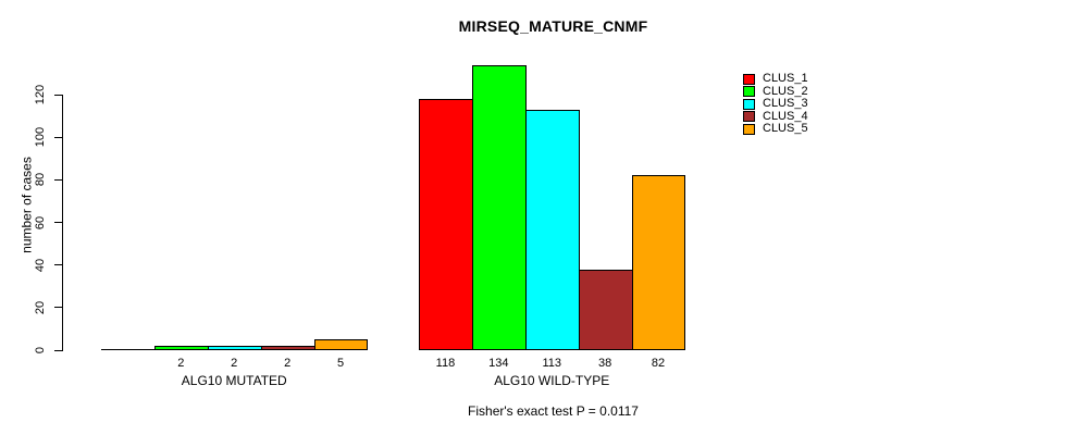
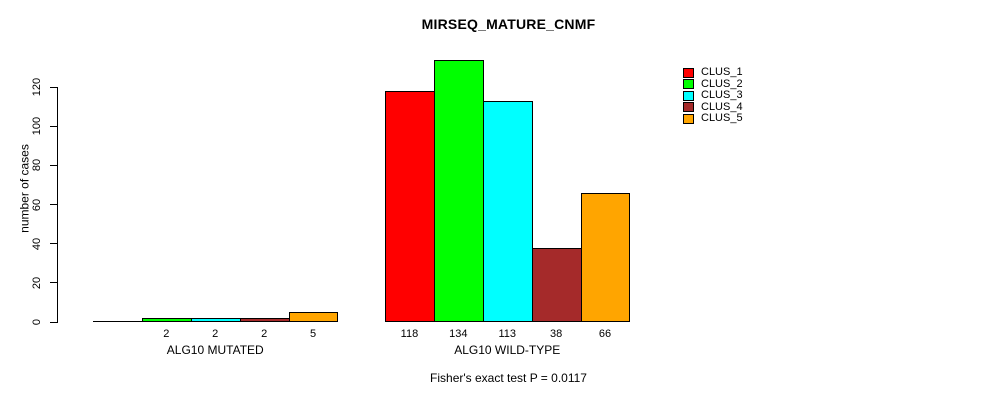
CLUS_5/ALG10 WILD-TYPE: 82 -> 66
